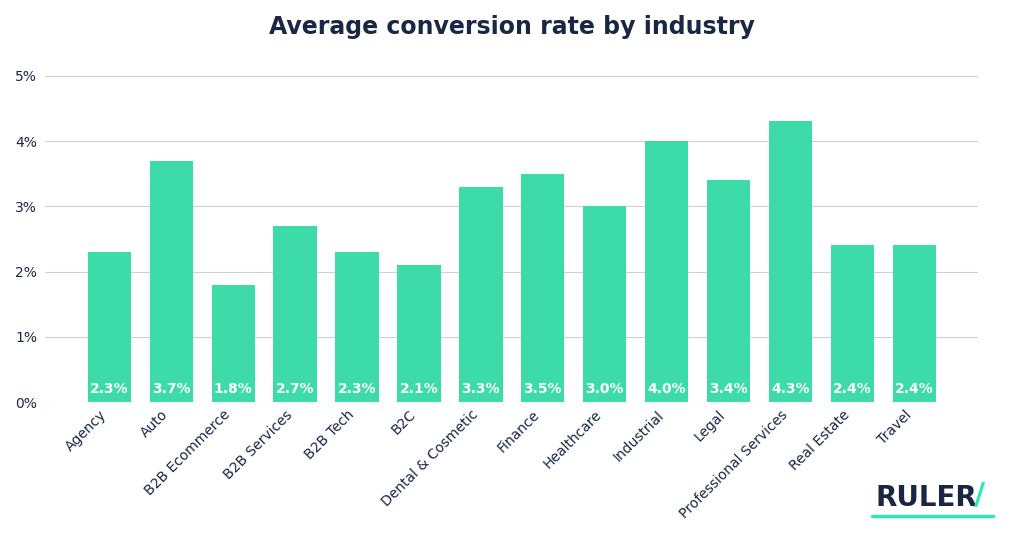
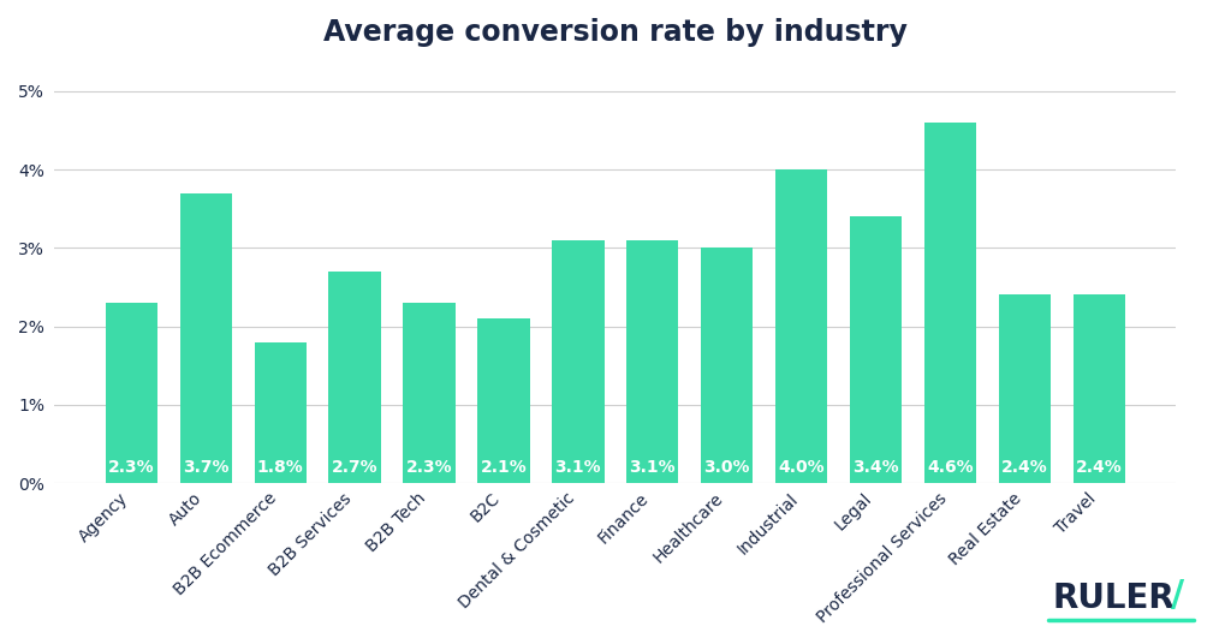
Dental & Cosmetic: 3.3% -> 3.1%
Finance: 3.5% -> 3.1%
Professional Services: 4.3% -> 4.6%
